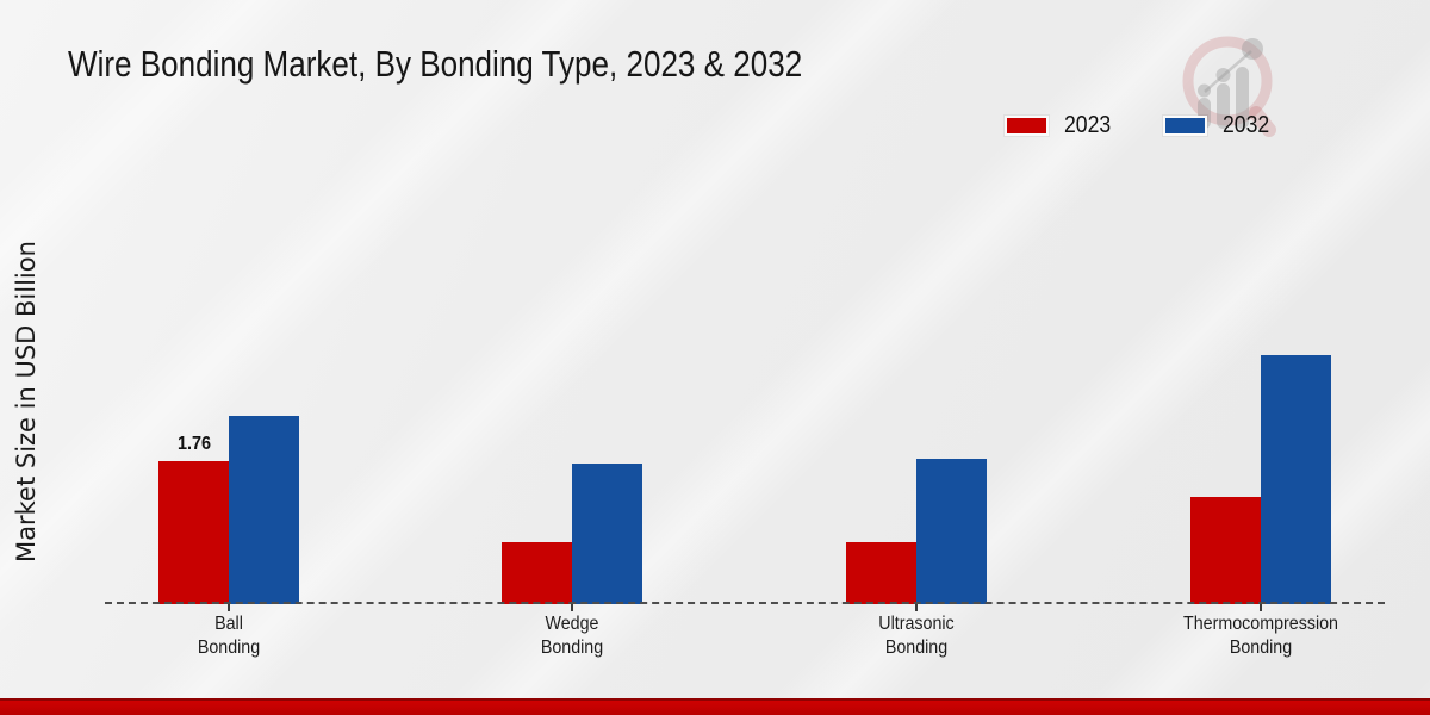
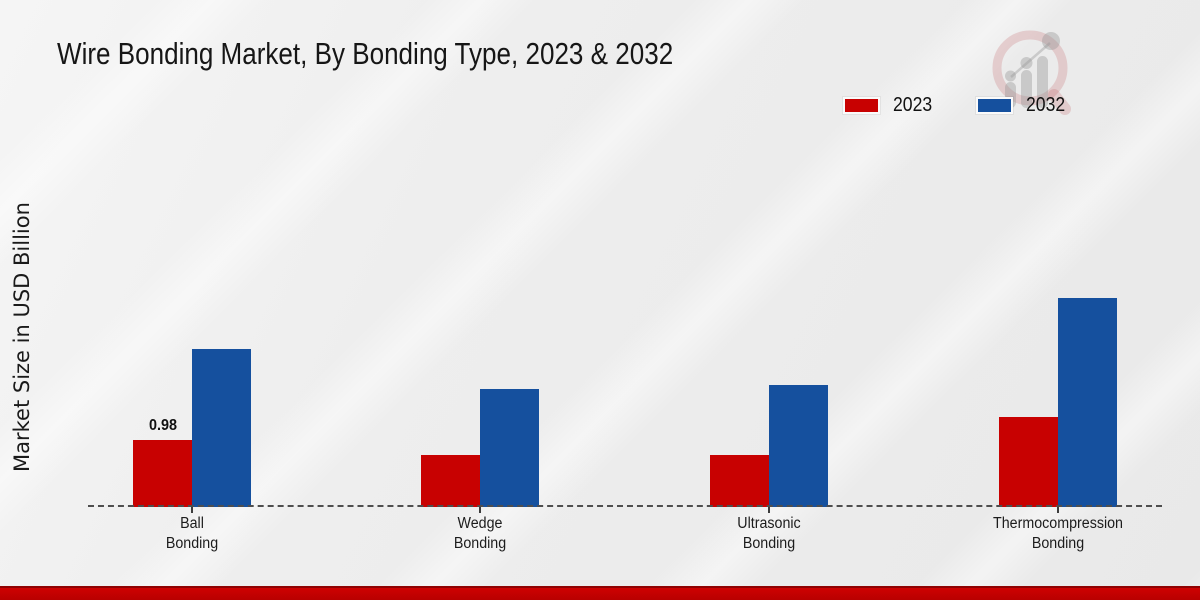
2023/Ball Bonding: 1.76 -> 0.98
